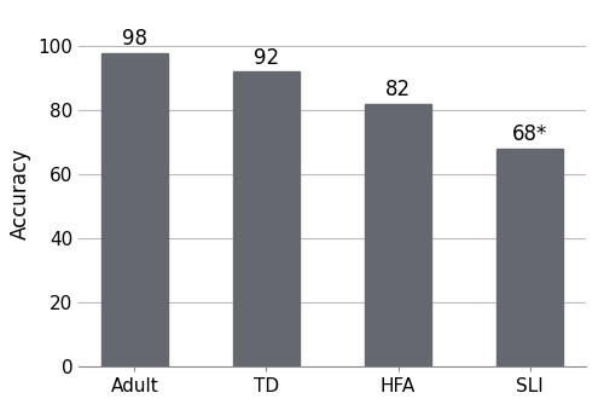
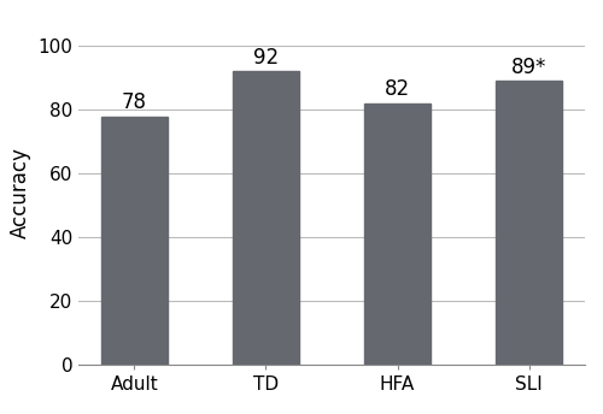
Adult: 98 -> 78
SLI: 68* -> 89*
